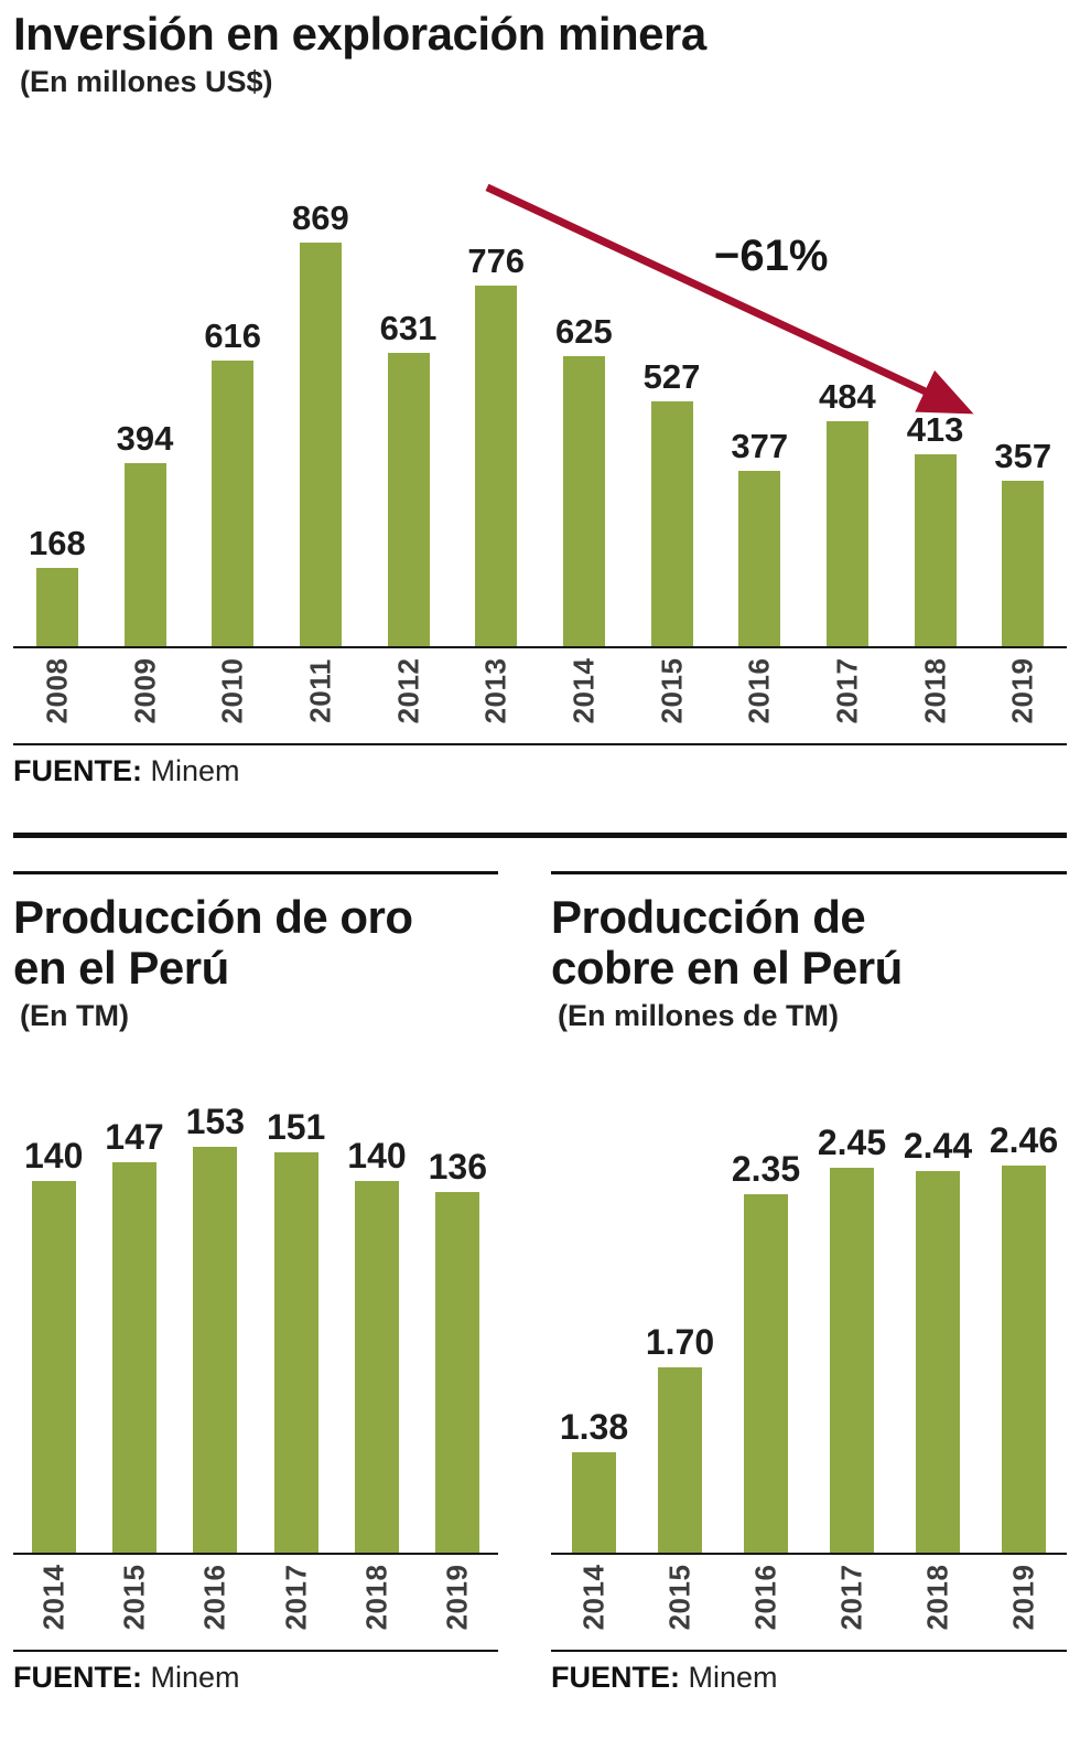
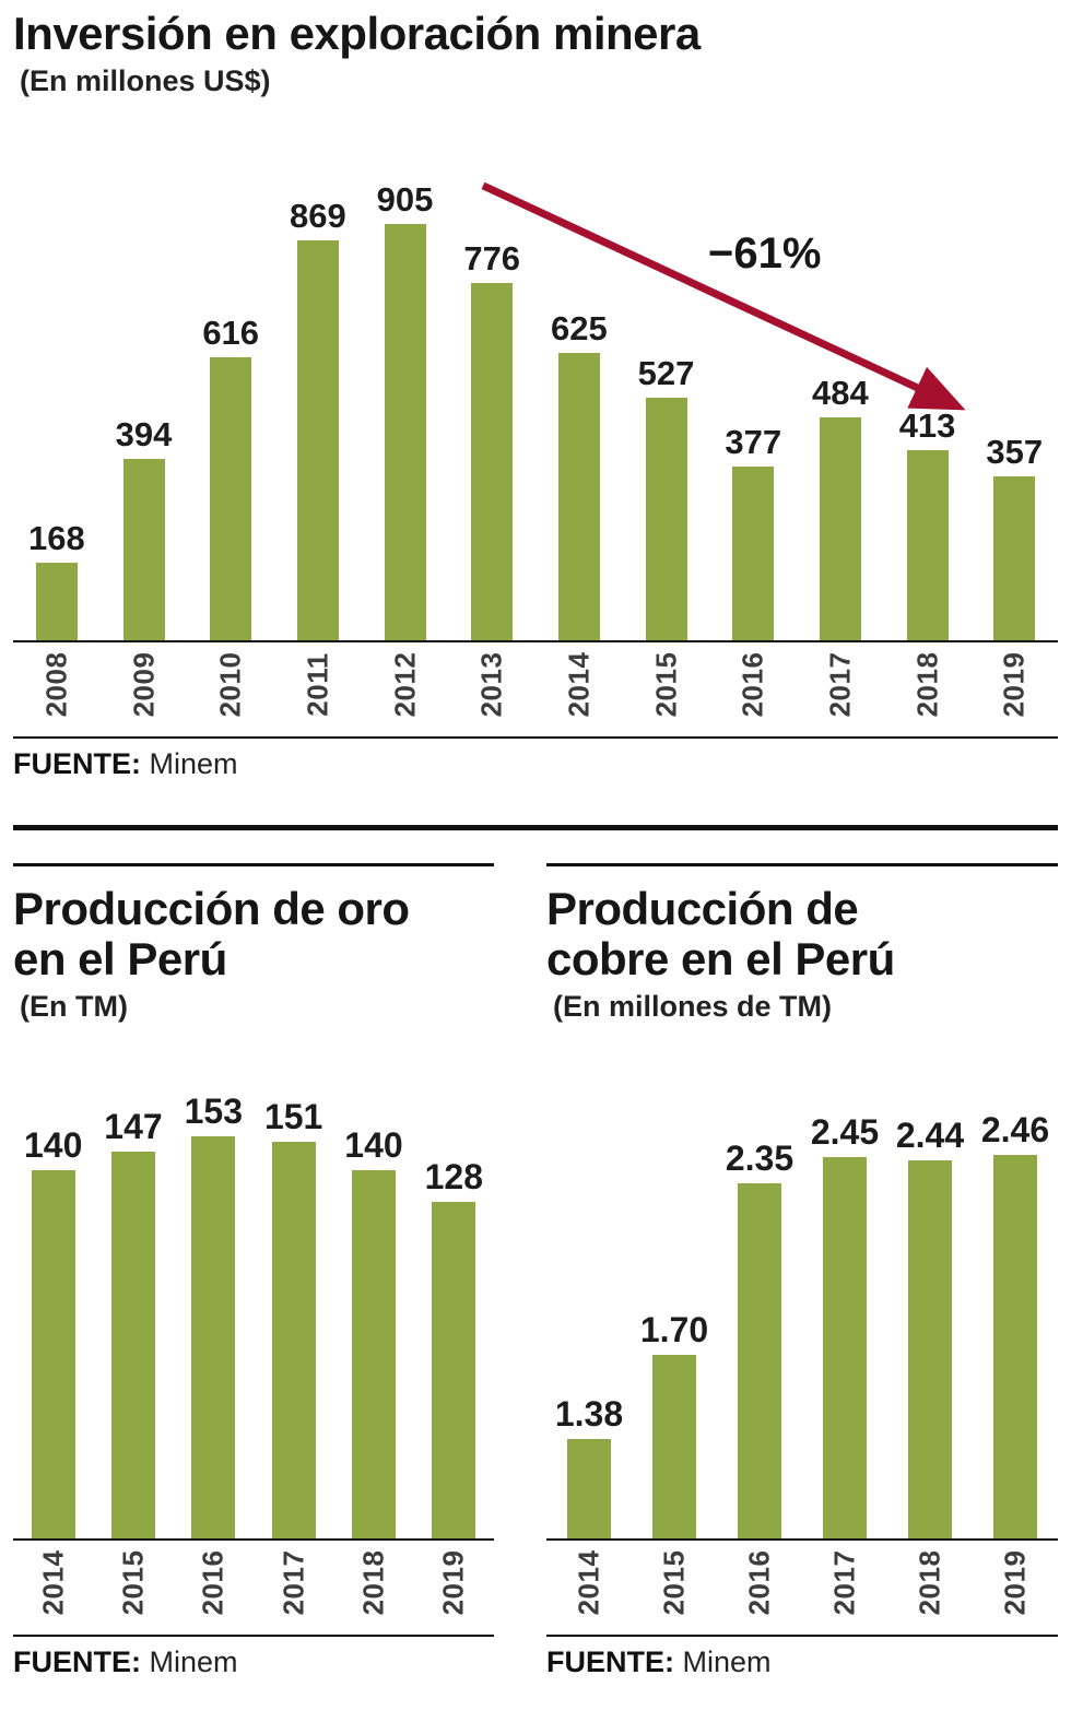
Inversión en exploración minera/2012: 631 -> 905
Producción de oro en el Perú/2019: 136 -> 128
